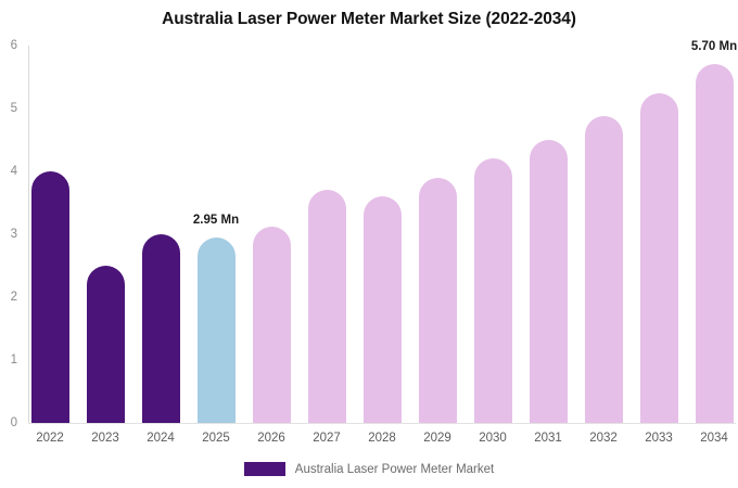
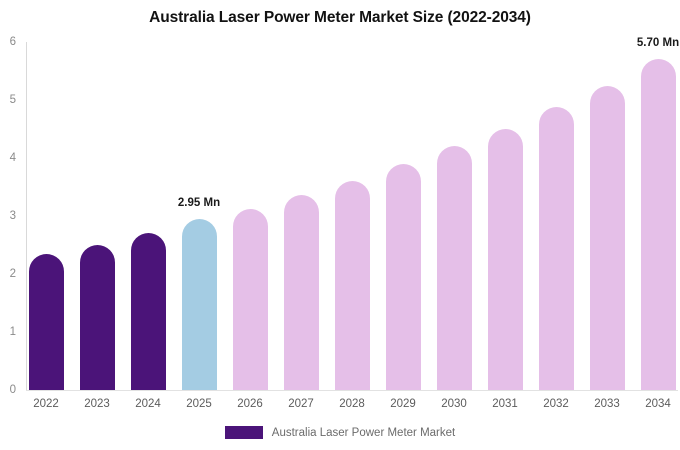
2022: 4.0 -> 2.4
2024: 3.0 -> 2.7
2027: 3.7 -> 3.4
